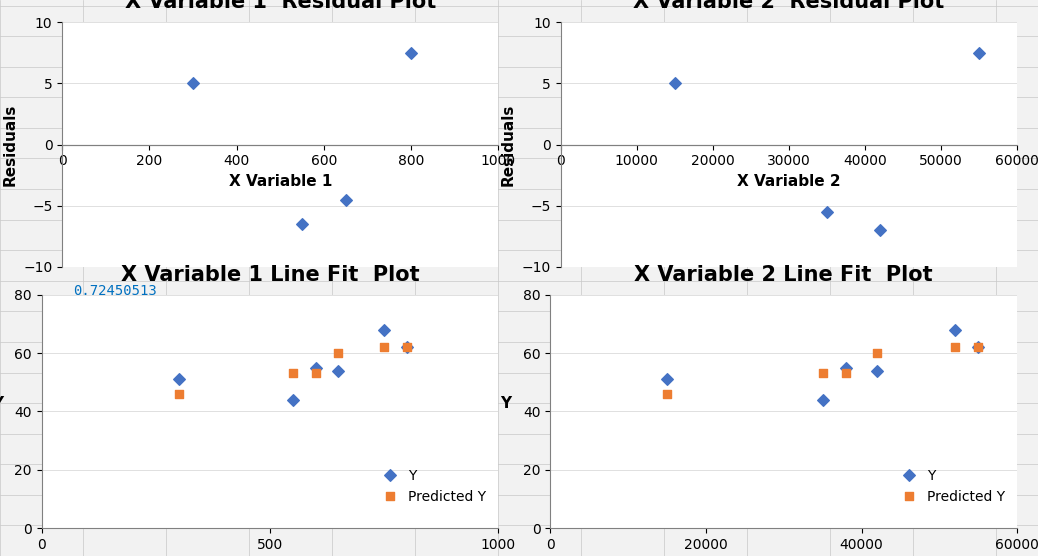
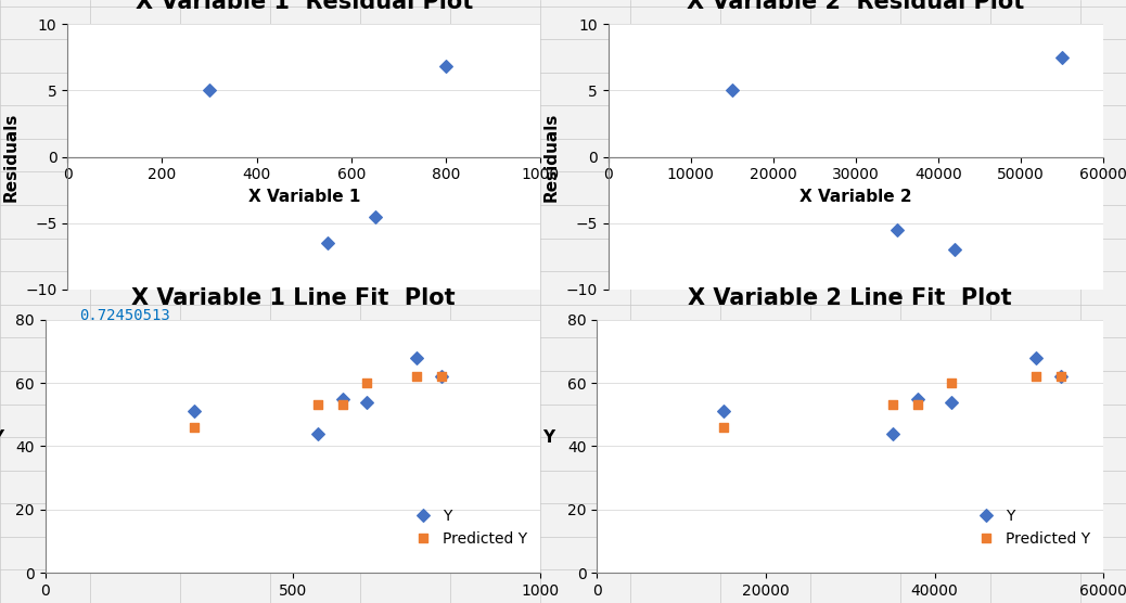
800: 7.5 -> 6.8
